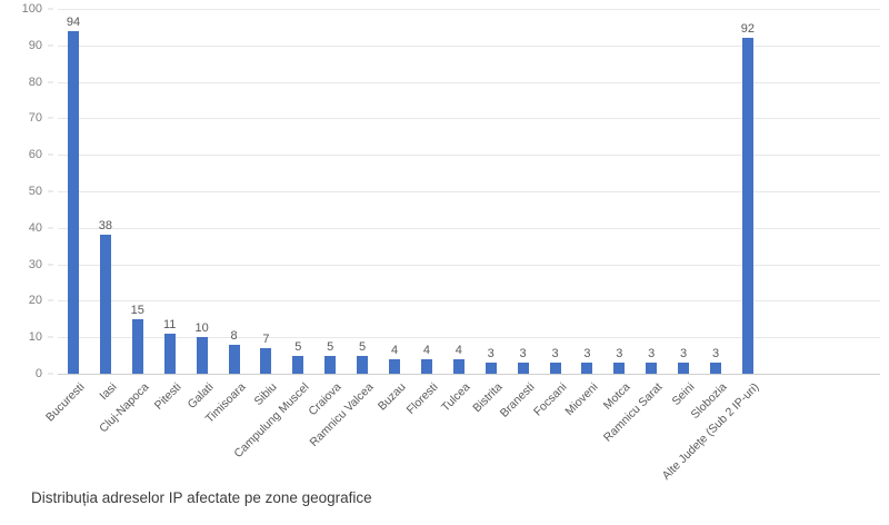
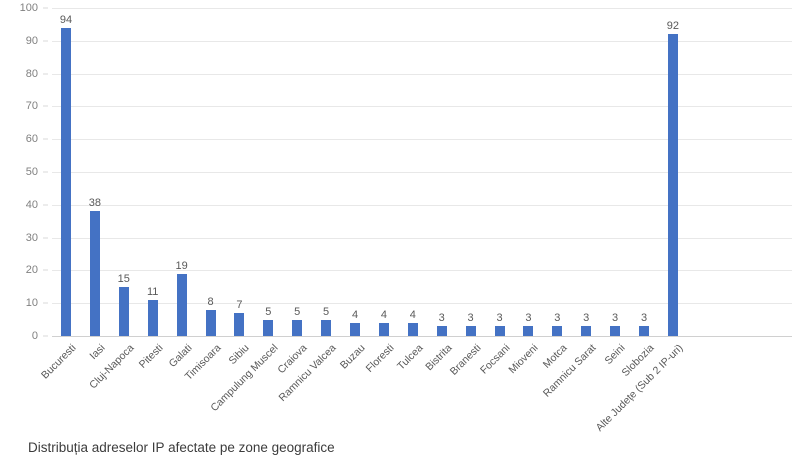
Galati: 10 -> 19
